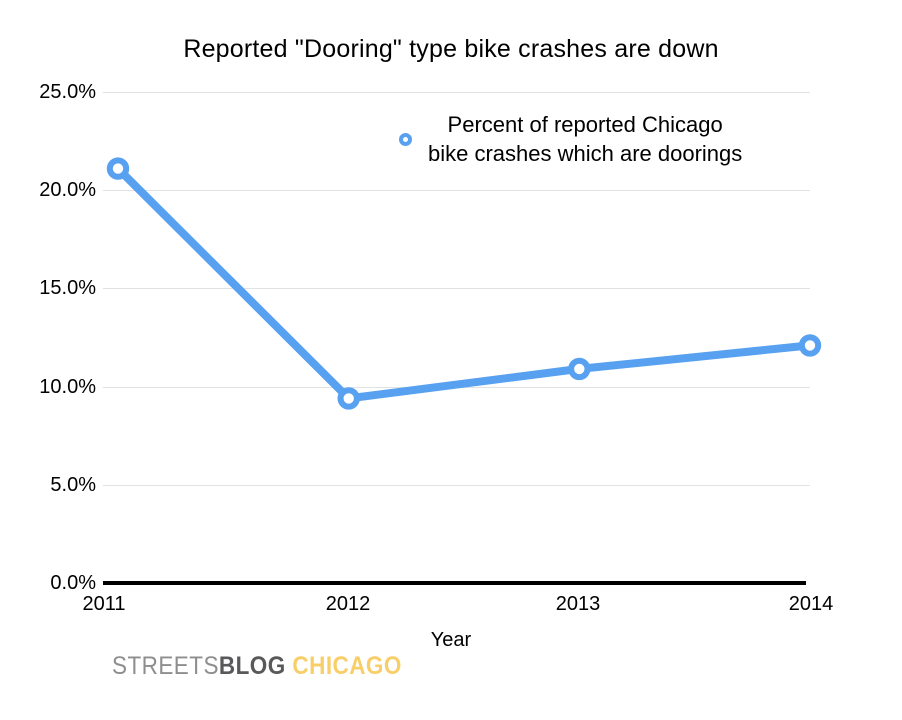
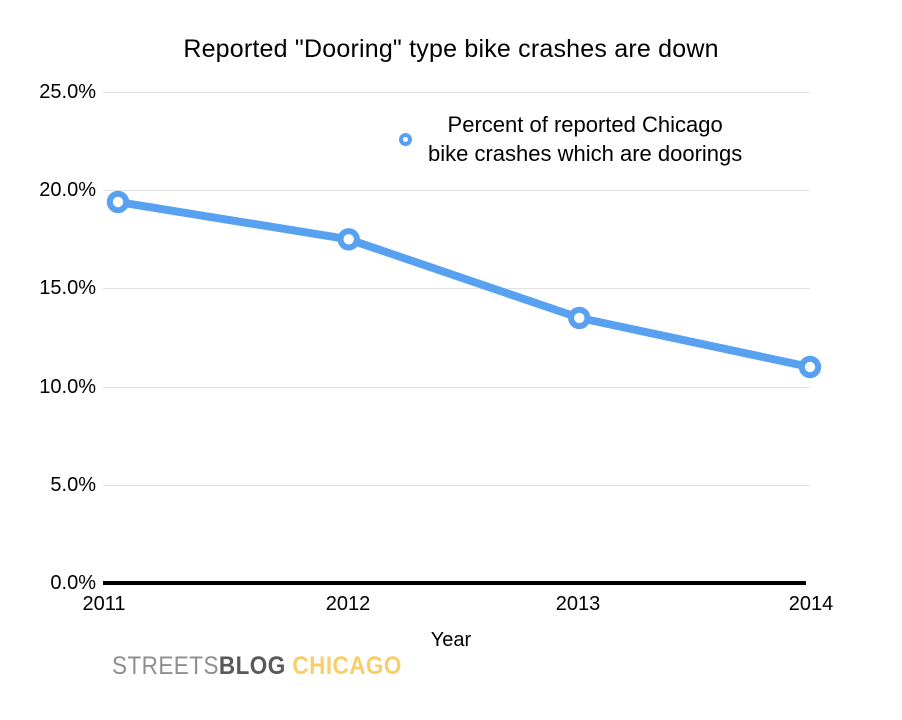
2011: 21.1% -> 19.4%
2012: 9.4% -> 17.5%
2013: 10.9% -> 13.5%
2014: 12.1% -> 11.0%
